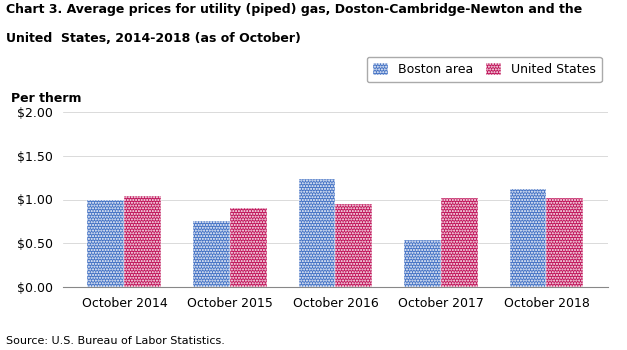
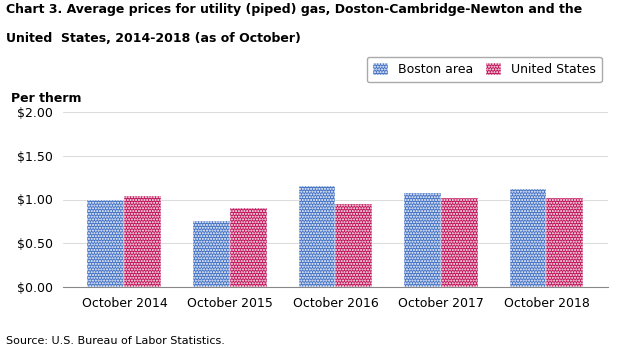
Boston area/October 2016: $1.24 -> $1.15
Boston area/October 2017: $0.54 -> $1.07
